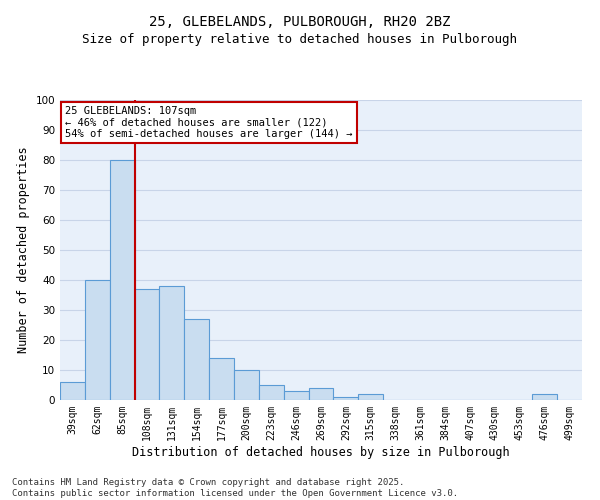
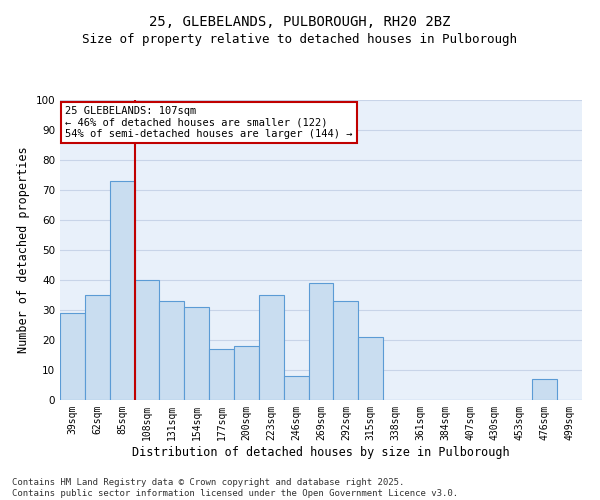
39sqm: 6 -> 29
62sqm: 40 -> 35
85sqm: 80 -> 73
108sqm: 37 -> 40
131sqm: 38 -> 33
154sqm: 27 -> 31
177sqm: 14 -> 17
200sqm: 10 -> 18
223sqm: 5 -> 35
246sqm: 3 -> 8
269sqm: 4 -> 39
292sqm: 1 -> 33
315sqm: 2 -> 21
476sqm: 2 -> 7
